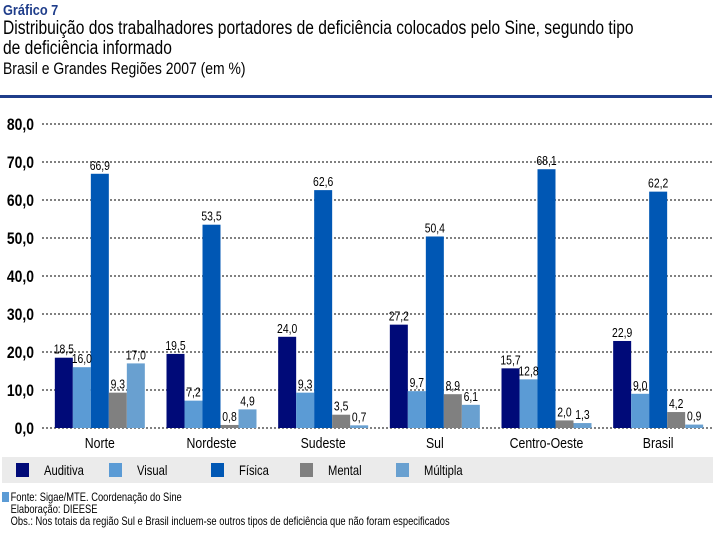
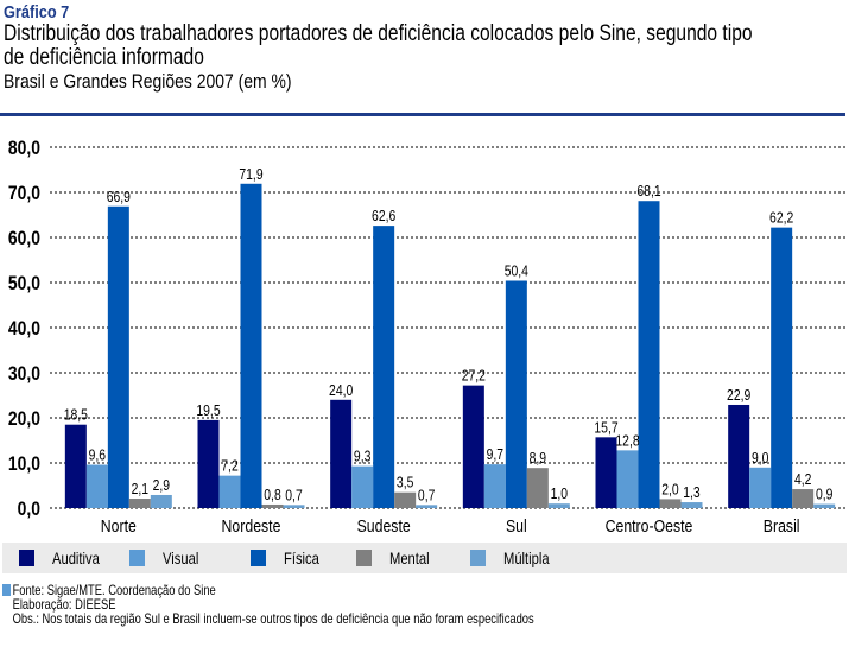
Visual/Norte: 16,0 -> 9,6
Mental/Norte: 9,3 -> 2,1
Múltipla/Norte: 17,0 -> 2,9
Física/Nordeste: 53,5 -> 71,9
Múltipla/Nordeste: 4,9 -> 0,7
Múltipla/Sul: 6,1 -> 1,0
